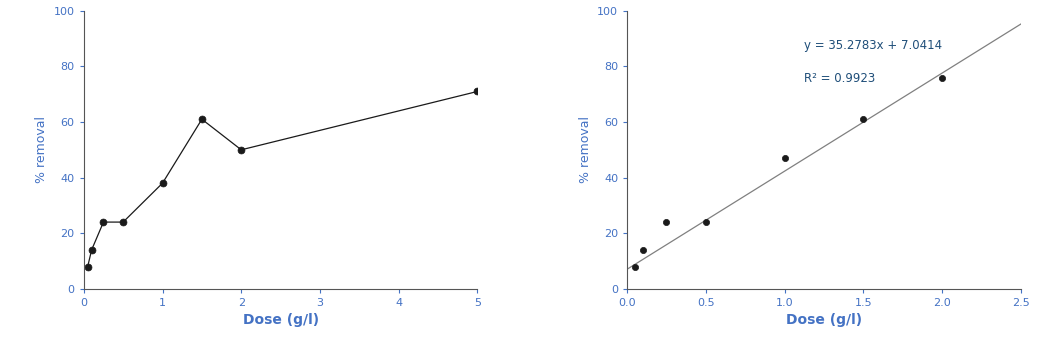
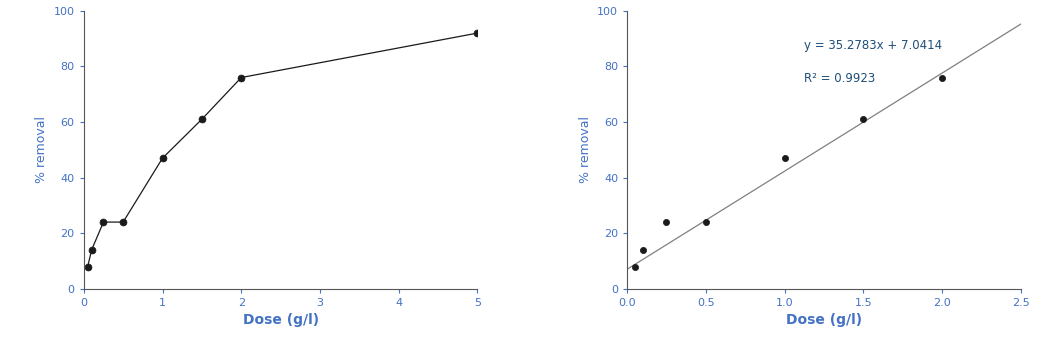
1: 38 -> 47
2: 50 -> 76
5: 71 -> 92
